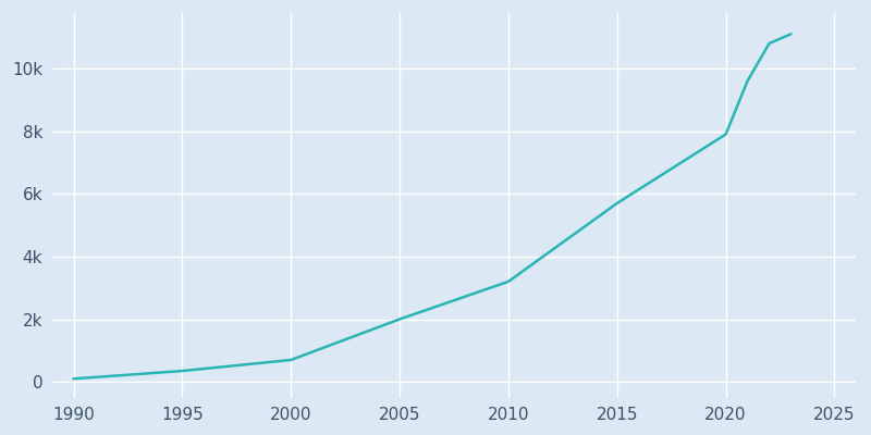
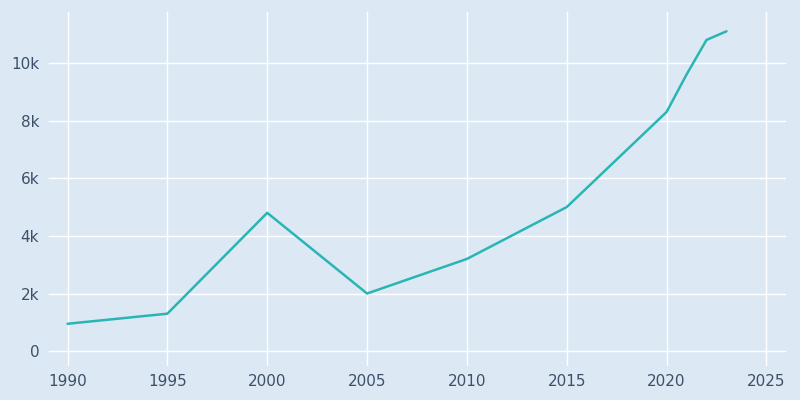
1990: 0.10k -> 0.95k
1995: 0.35k -> 1.30k
2000: 0.70k -> 4.80k
2015: 5.70k -> 5.00k
2020: 7.90k -> 8.30k
